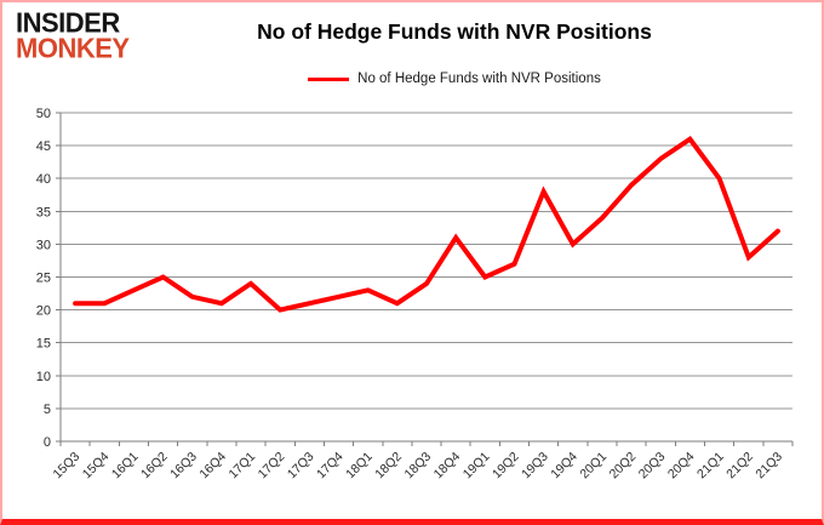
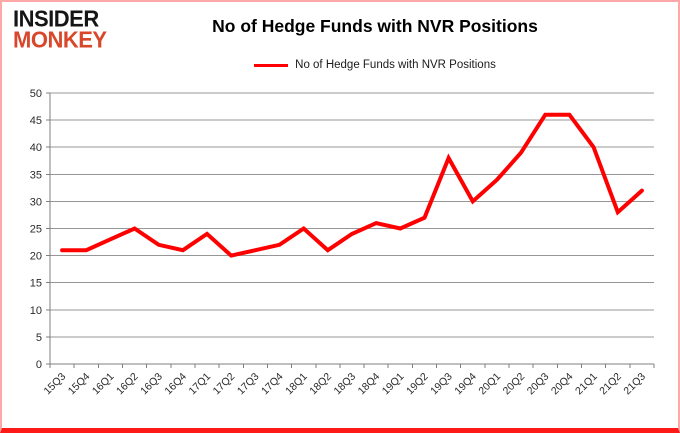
18Q1: 23 -> 25
18Q4: 31 -> 26
20Q3: 43 -> 46
